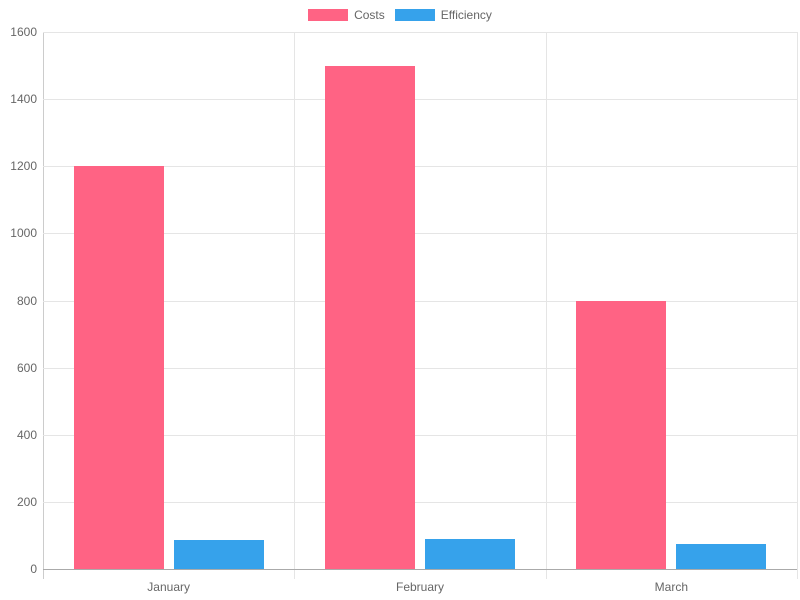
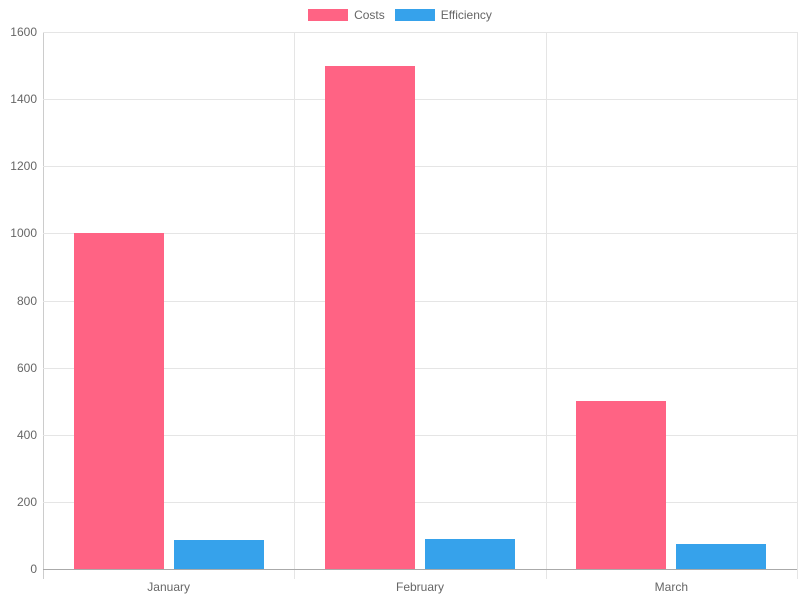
Costs/January: 1200 -> 1000
Costs/March: 800 -> 500
